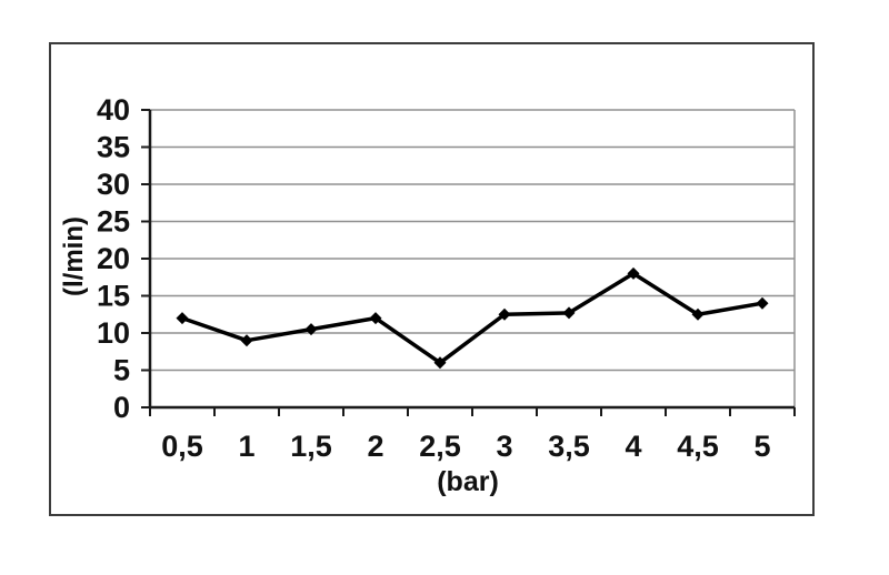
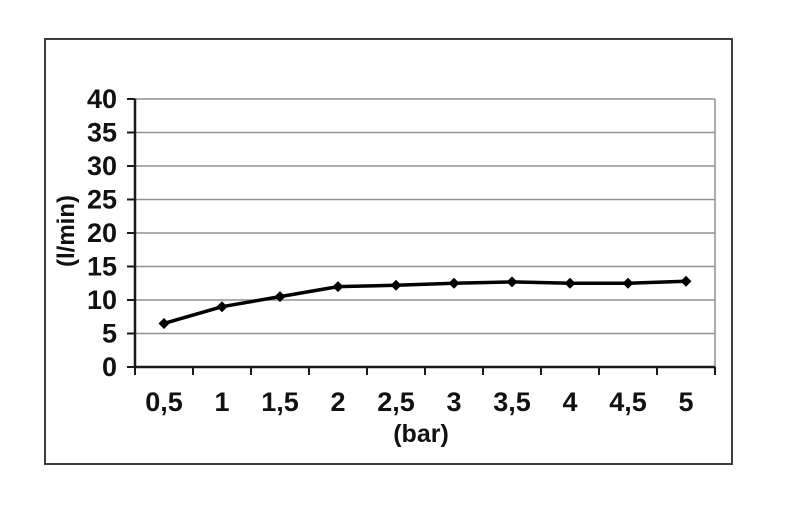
0,5: 12 -> 6
2,5: 6 -> 12
4: 18 -> 12
5: 14 -> 13
